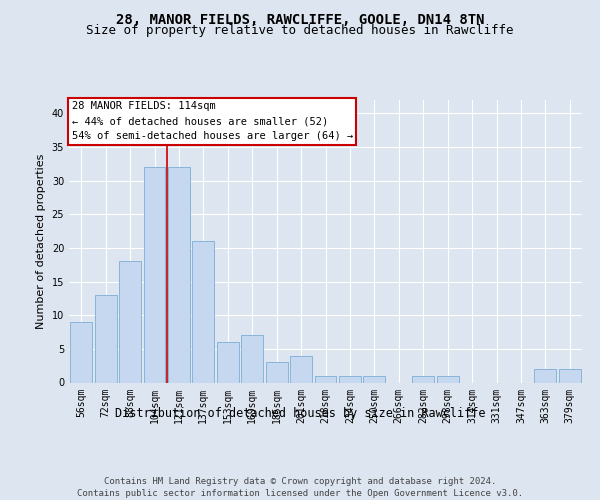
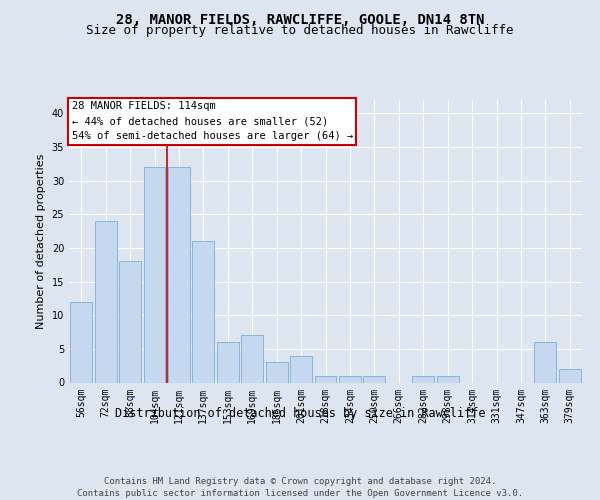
56sqm: 9 -> 12
72sqm: 13 -> 24
363sqm: 2 -> 6
